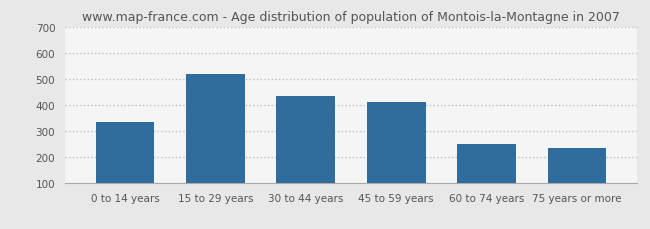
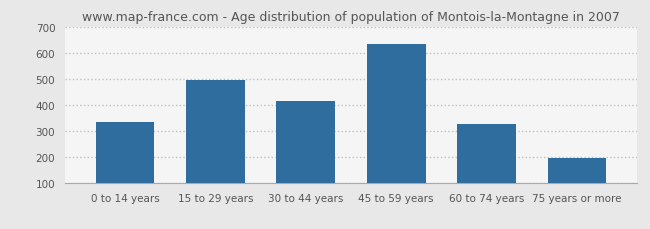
15 to 29 years: 520 -> 497
30 to 44 years: 435 -> 413
45 to 59 years: 410 -> 634
60 to 74 years: 250 -> 328
75 years or more: 235 -> 196
